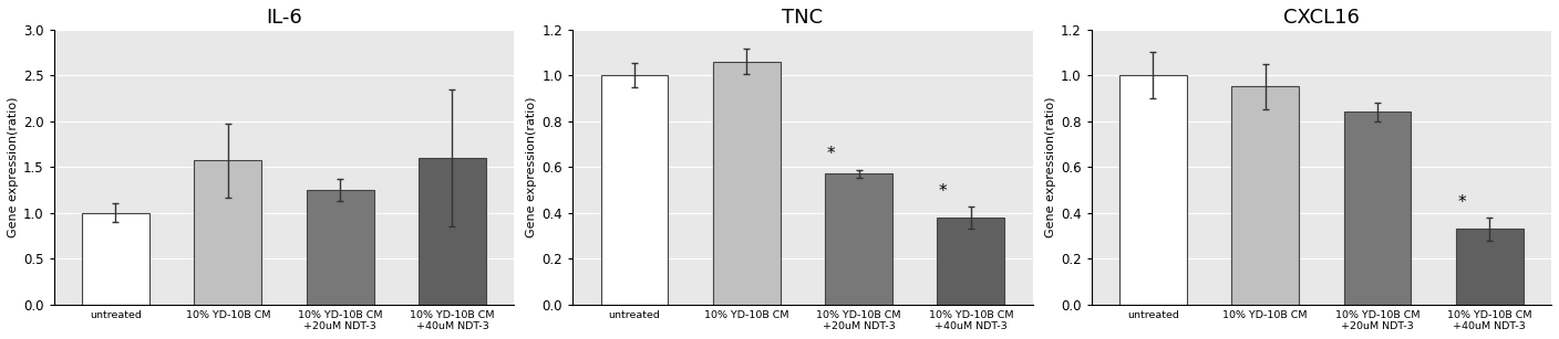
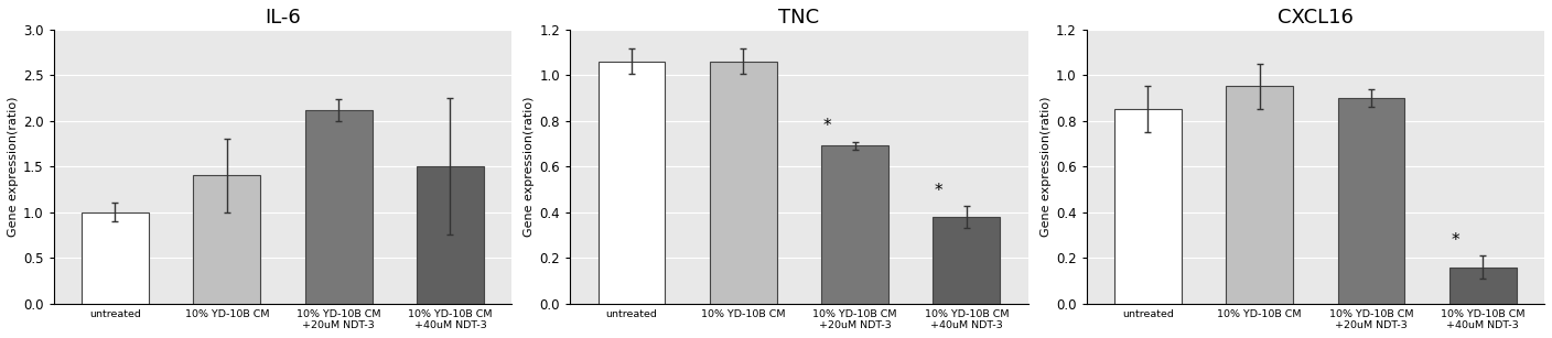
IL-6/10% YD-10B CM: 1.57 -> 1.40
IL-6/10% YD-10B CM +20uM NDT-3: 1.25 -> 2.12
IL-6/10% YD-10B CM +40uM NDT-3: 1.60 -> 1.50
TNC/untreated: 1.00 -> 1.06
TNC/10% YD-10B CM +20uM NDT-3: 0.57 -> 0.69
CXCL16/untreated: 1.00 -> 0.85
CXCL16/10% YD-10B CM +20uM NDT-3: 0.84 -> 0.90
CXCL16/10% YD-10B CM +40uM NDT-3: 0.33 -> 0.16
